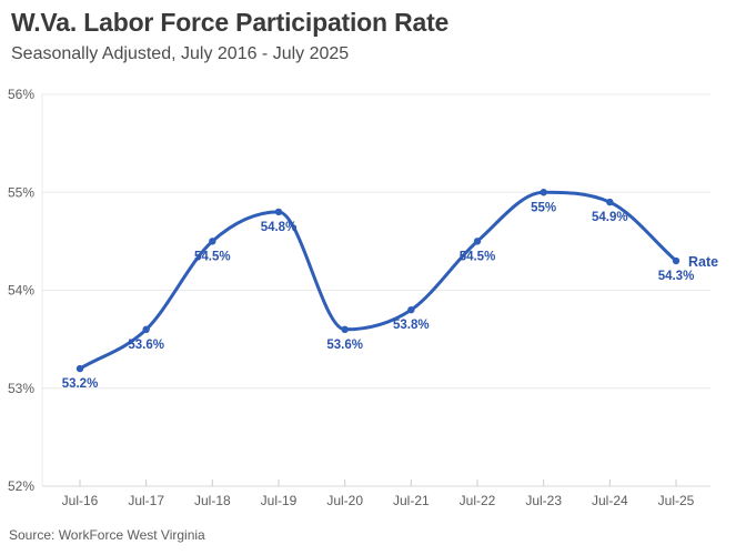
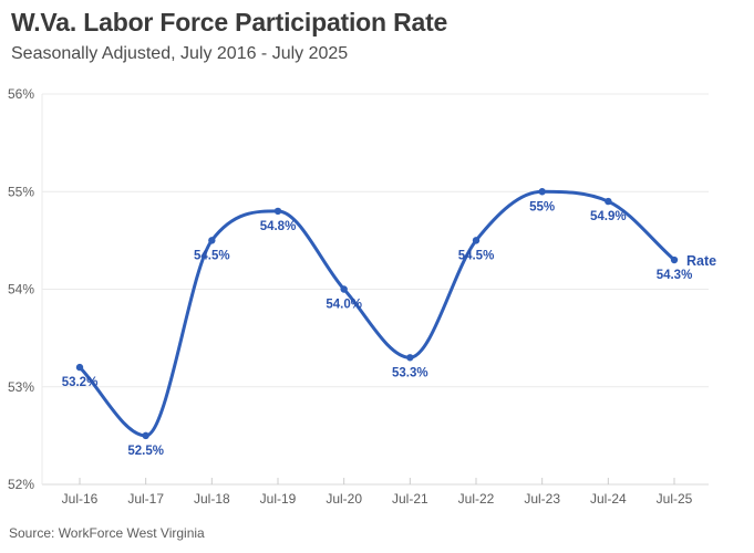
Jul-17: 53.6% -> 52.5%
Jul-20: 53.6% -> 54.0%
Jul-21: 53.8% -> 53.3%
